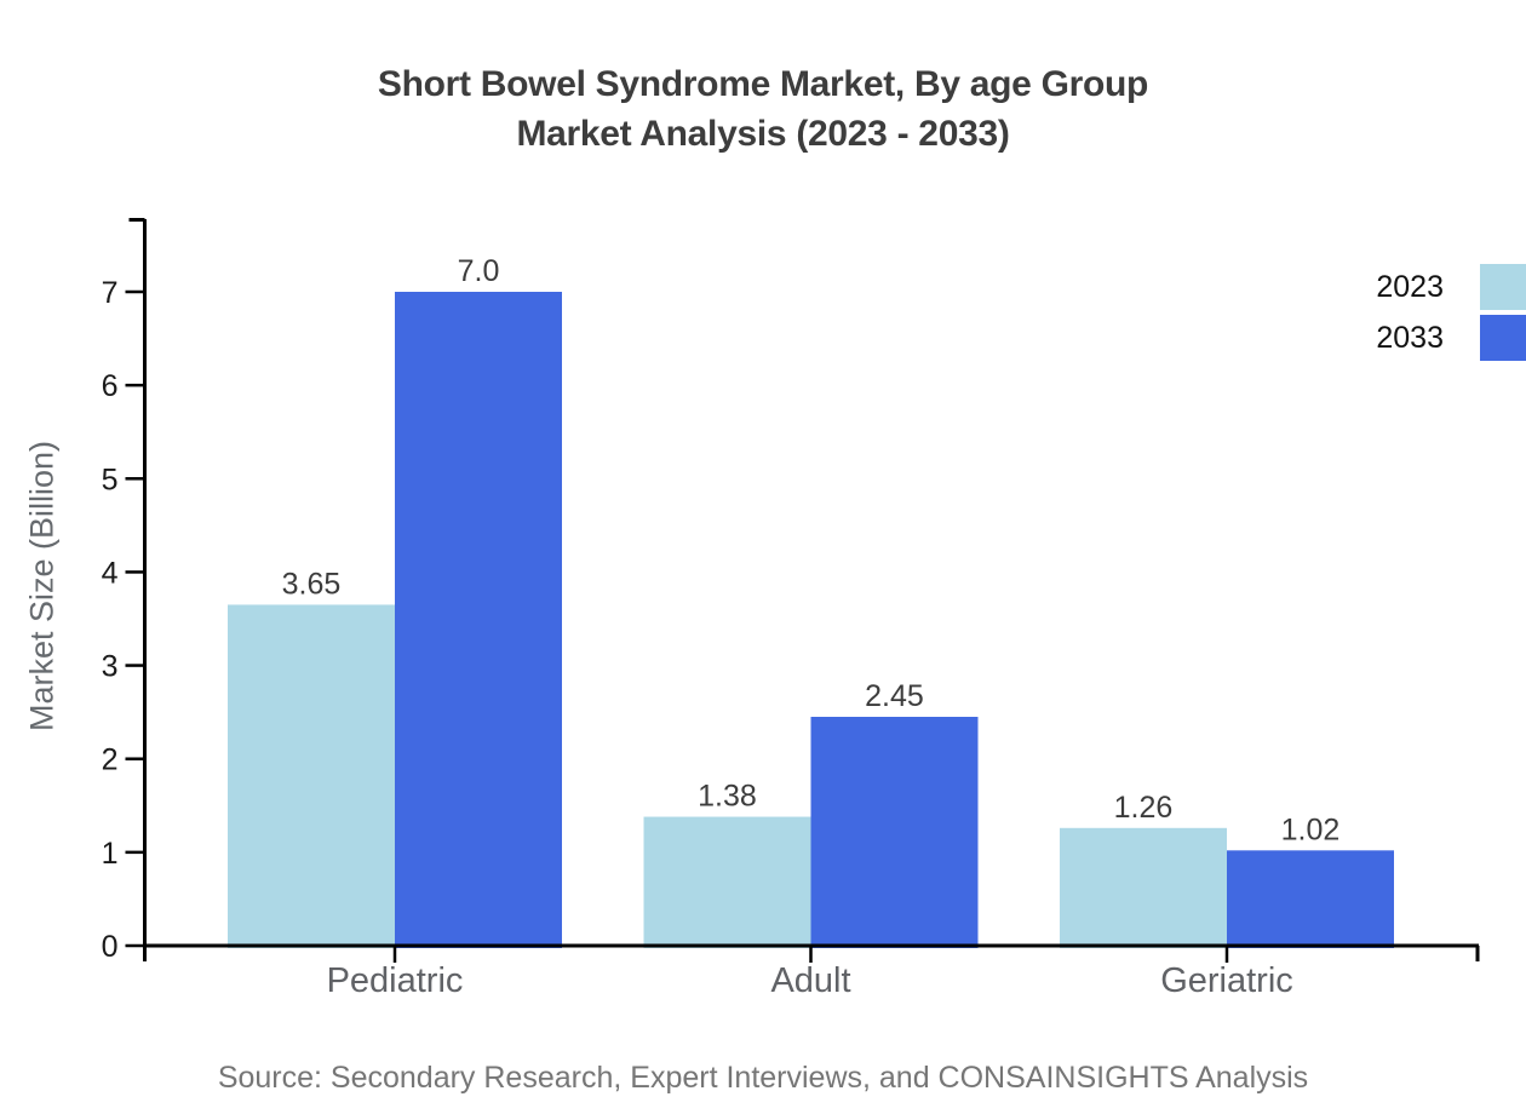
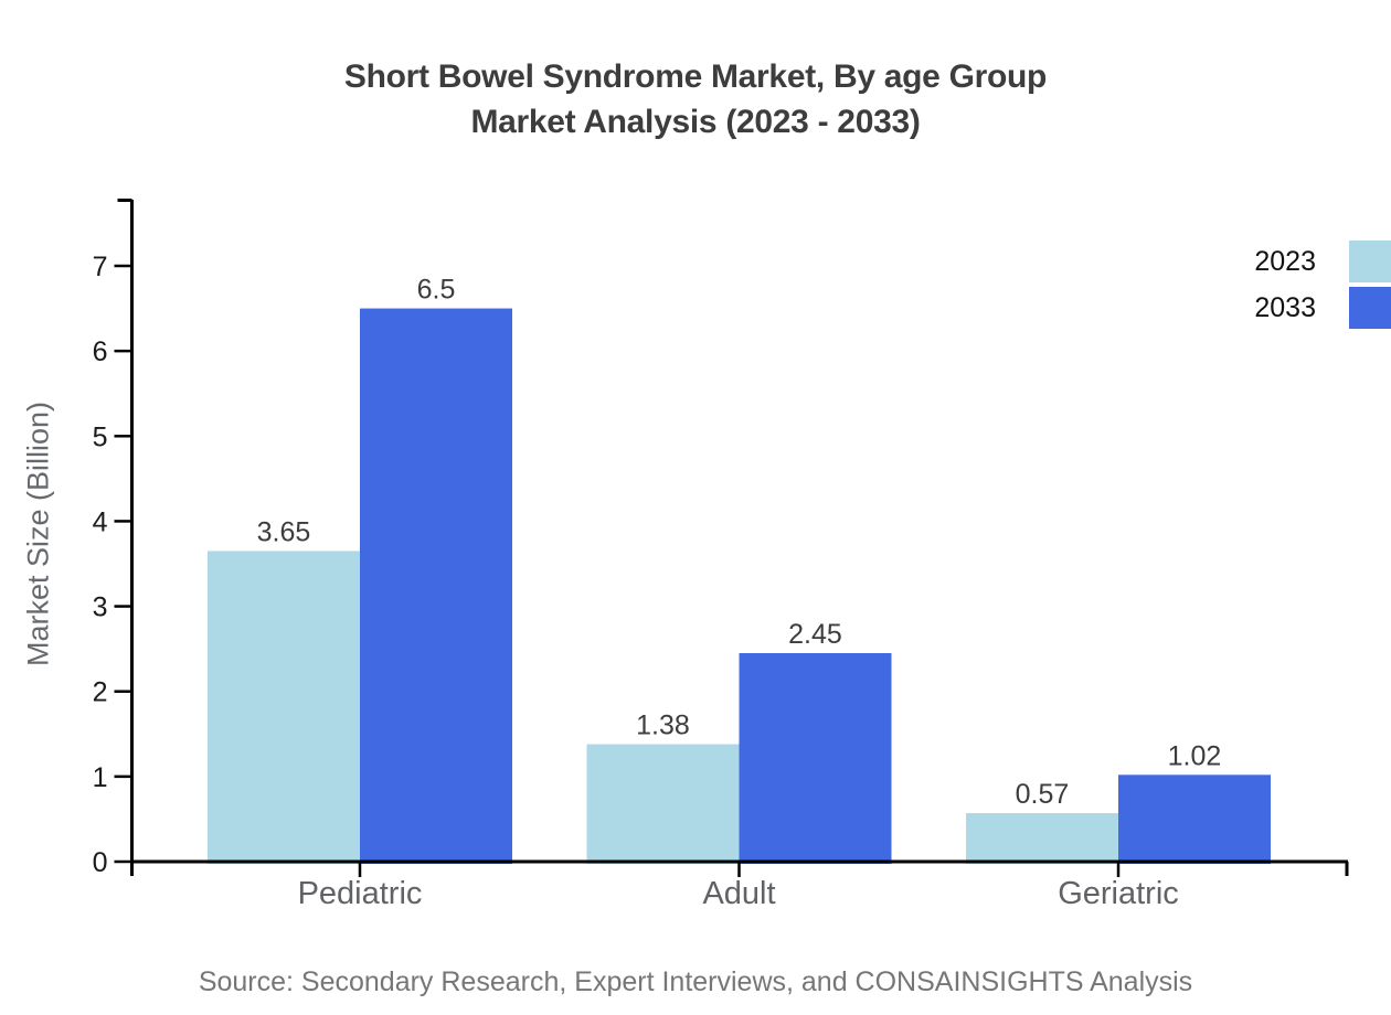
2033/Pediatric: 7.0 -> 6.5
2023/Geriatric: 1.26 -> 0.57
